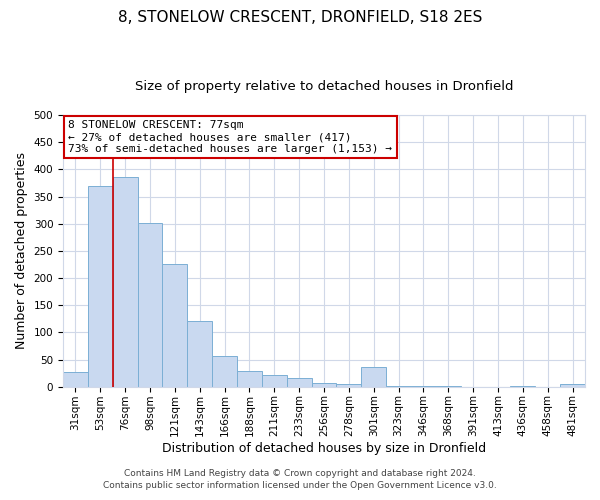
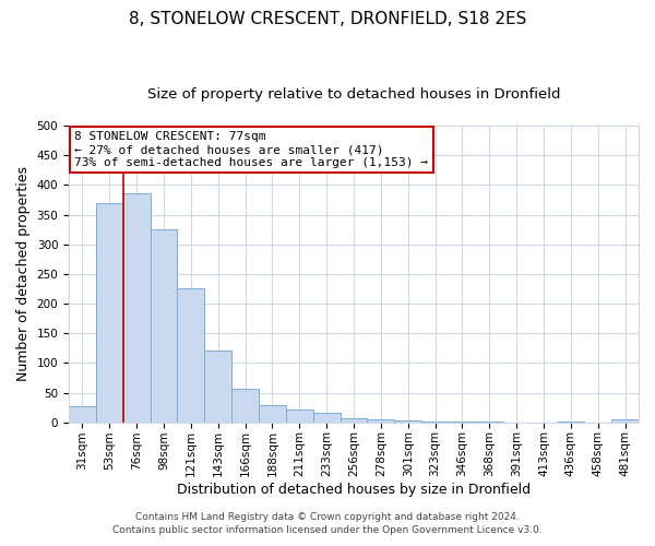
98sqm: 302 -> 325
301sqm: 36 -> 3
